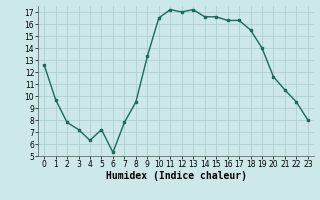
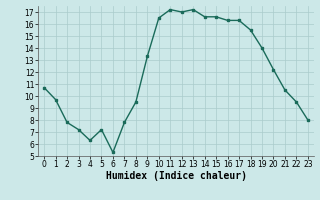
0: 12.6 -> 10.7
20: 11.6 -> 12.2
